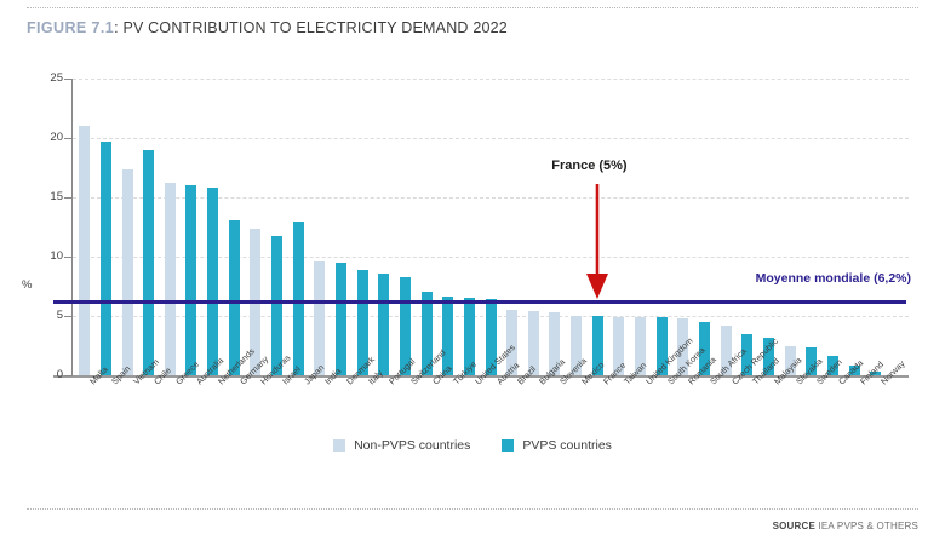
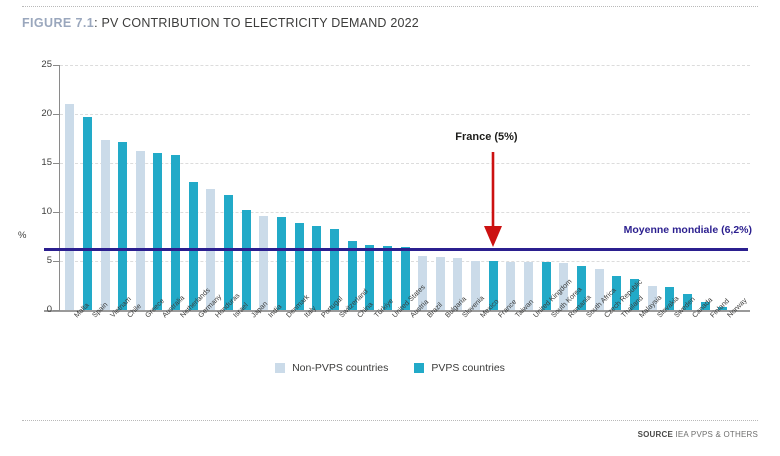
Chile: 19 -> 17
Japan: 13 -> 10
